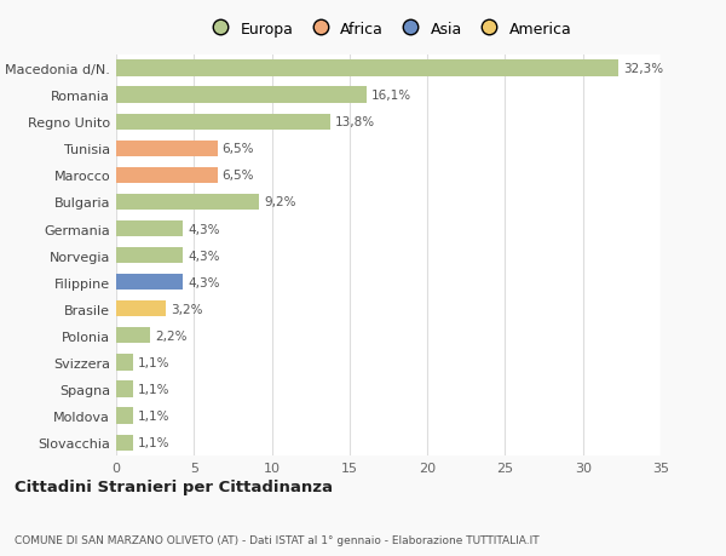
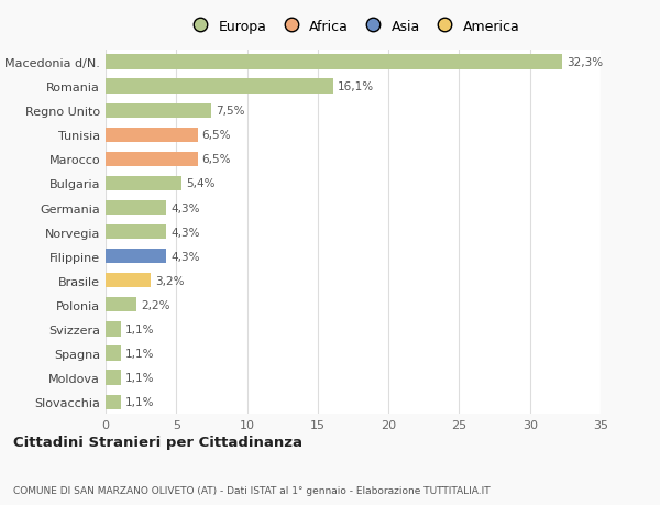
Regno Unito: 13,8% -> 7,5%
Bulgaria: 9,2% -> 5,4%
